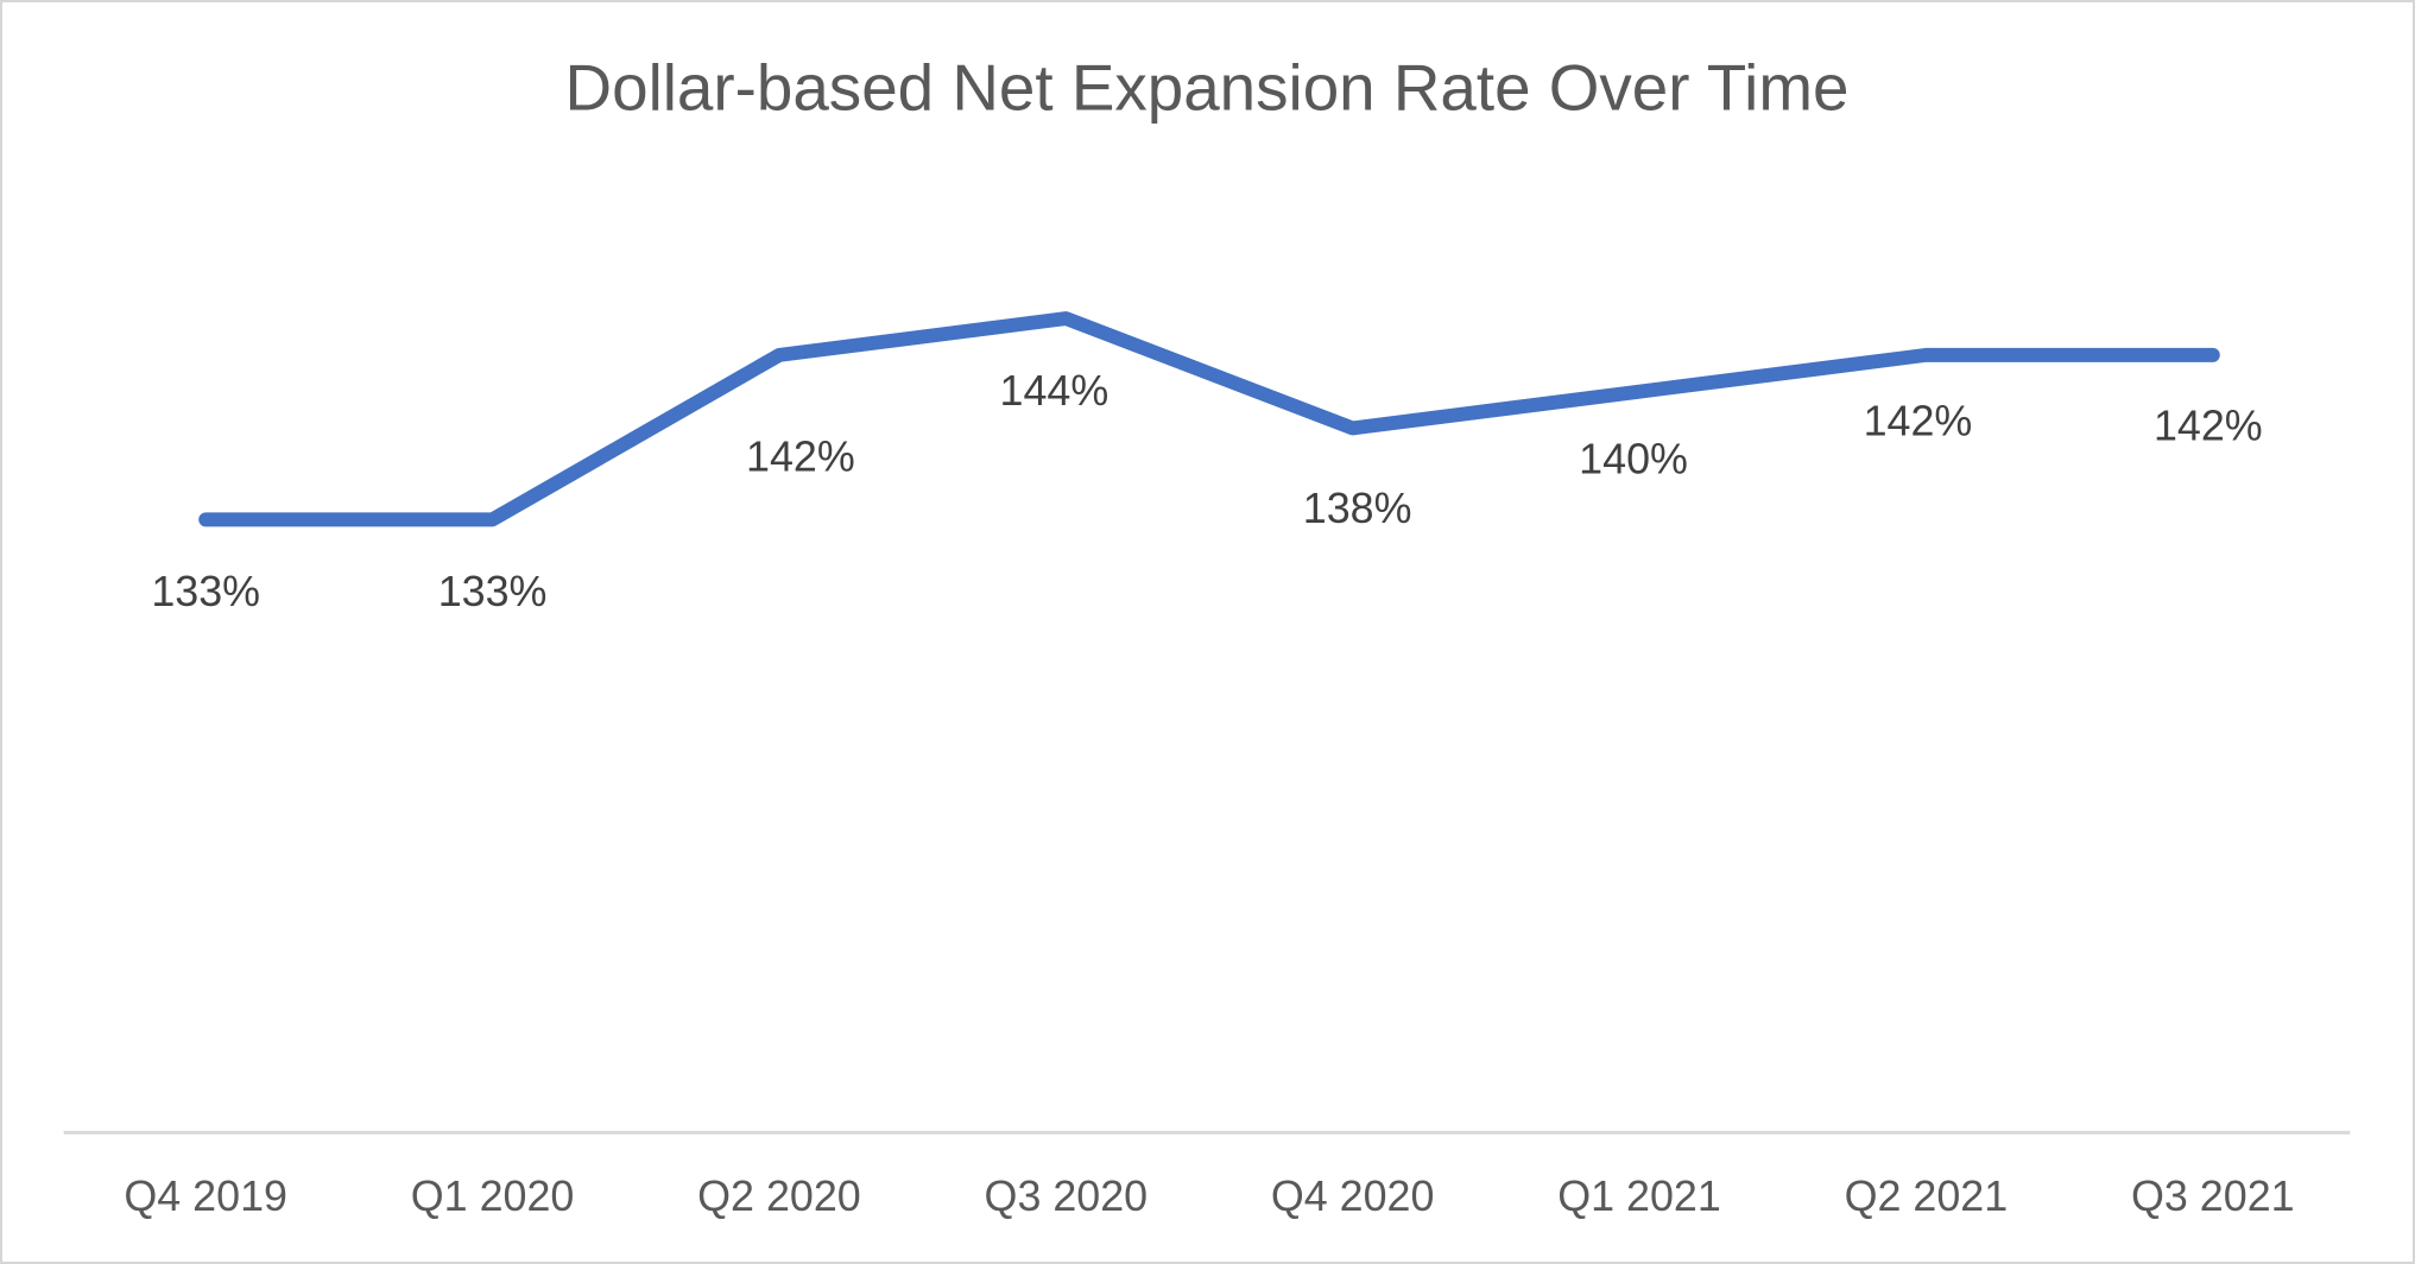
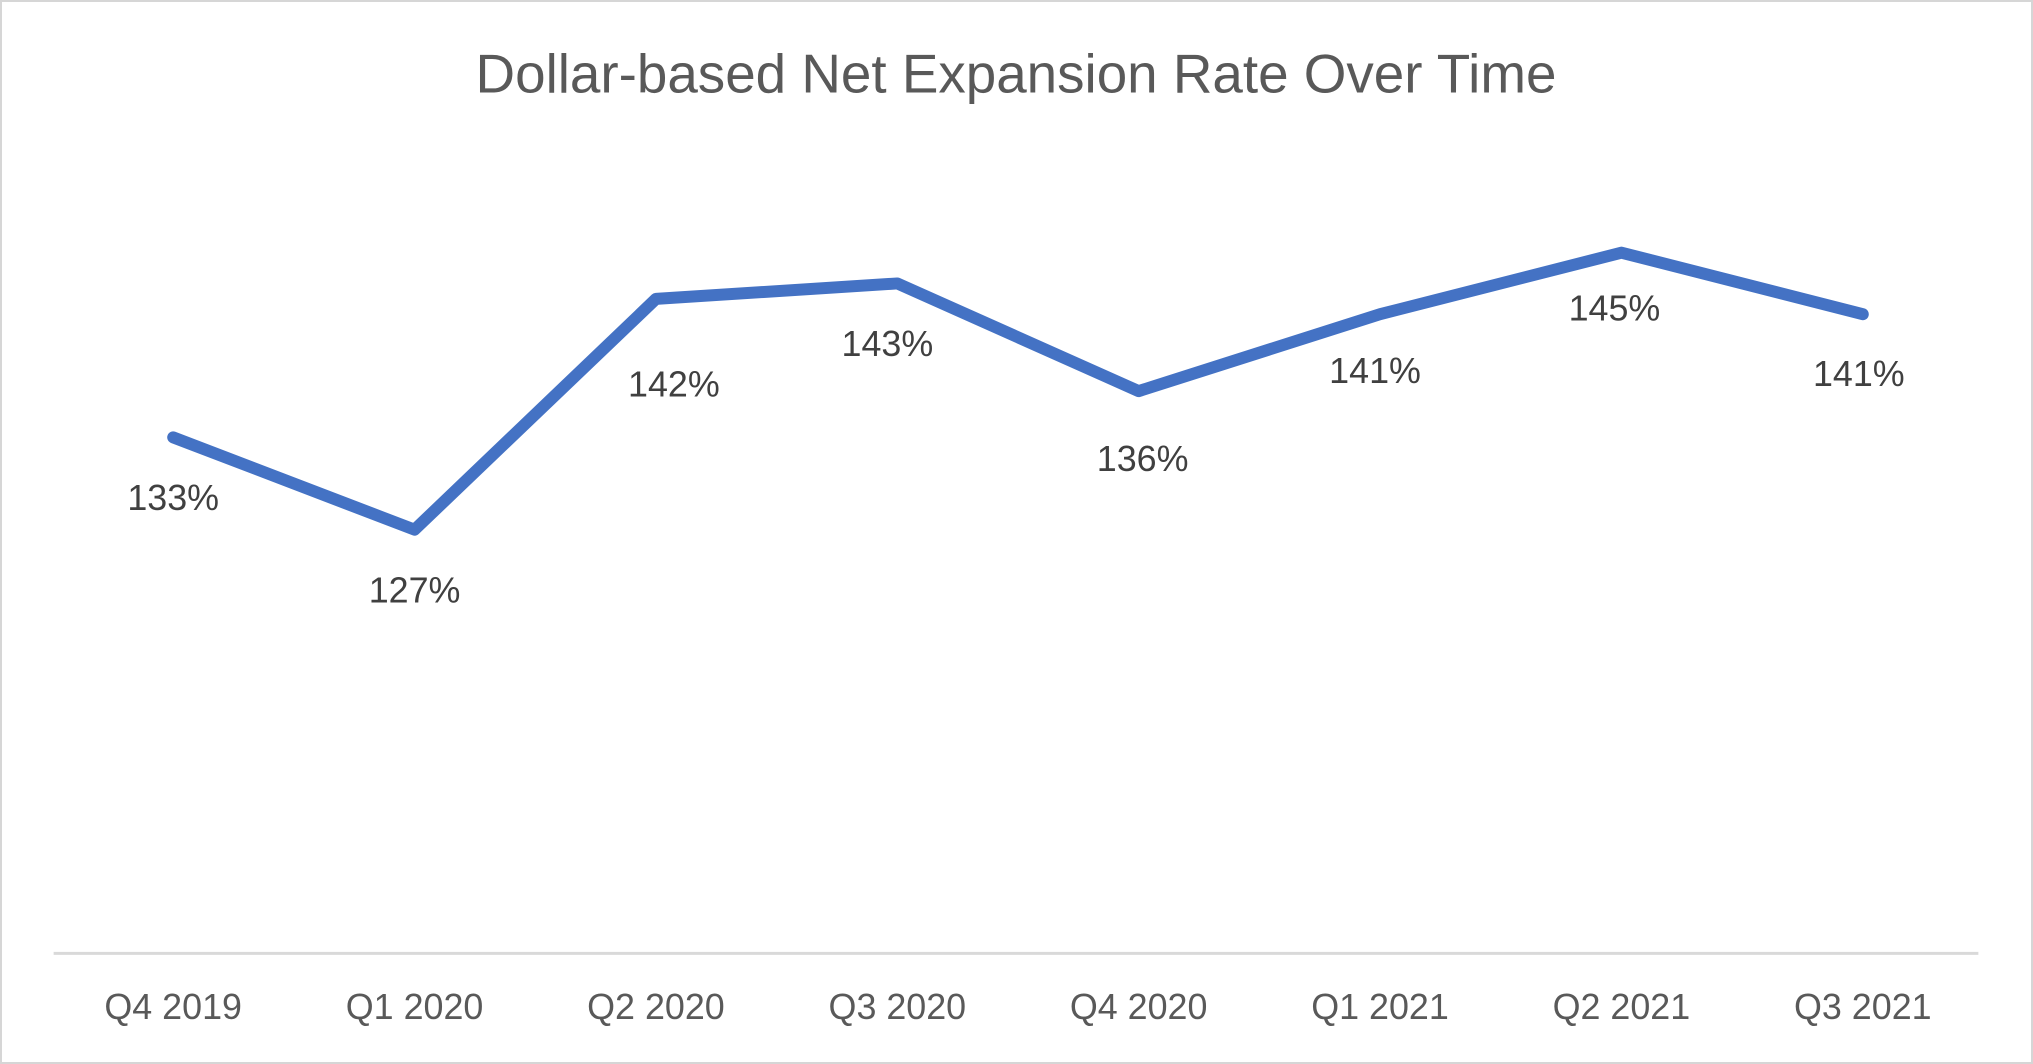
Q1 2020: 133% -> 127%
Q3 2020: 144% -> 143%
Q4 2020: 138% -> 136%
Q1 2021: 140% -> 141%
Q2 2021: 142% -> 145%
Q3 2021: 142% -> 141%
